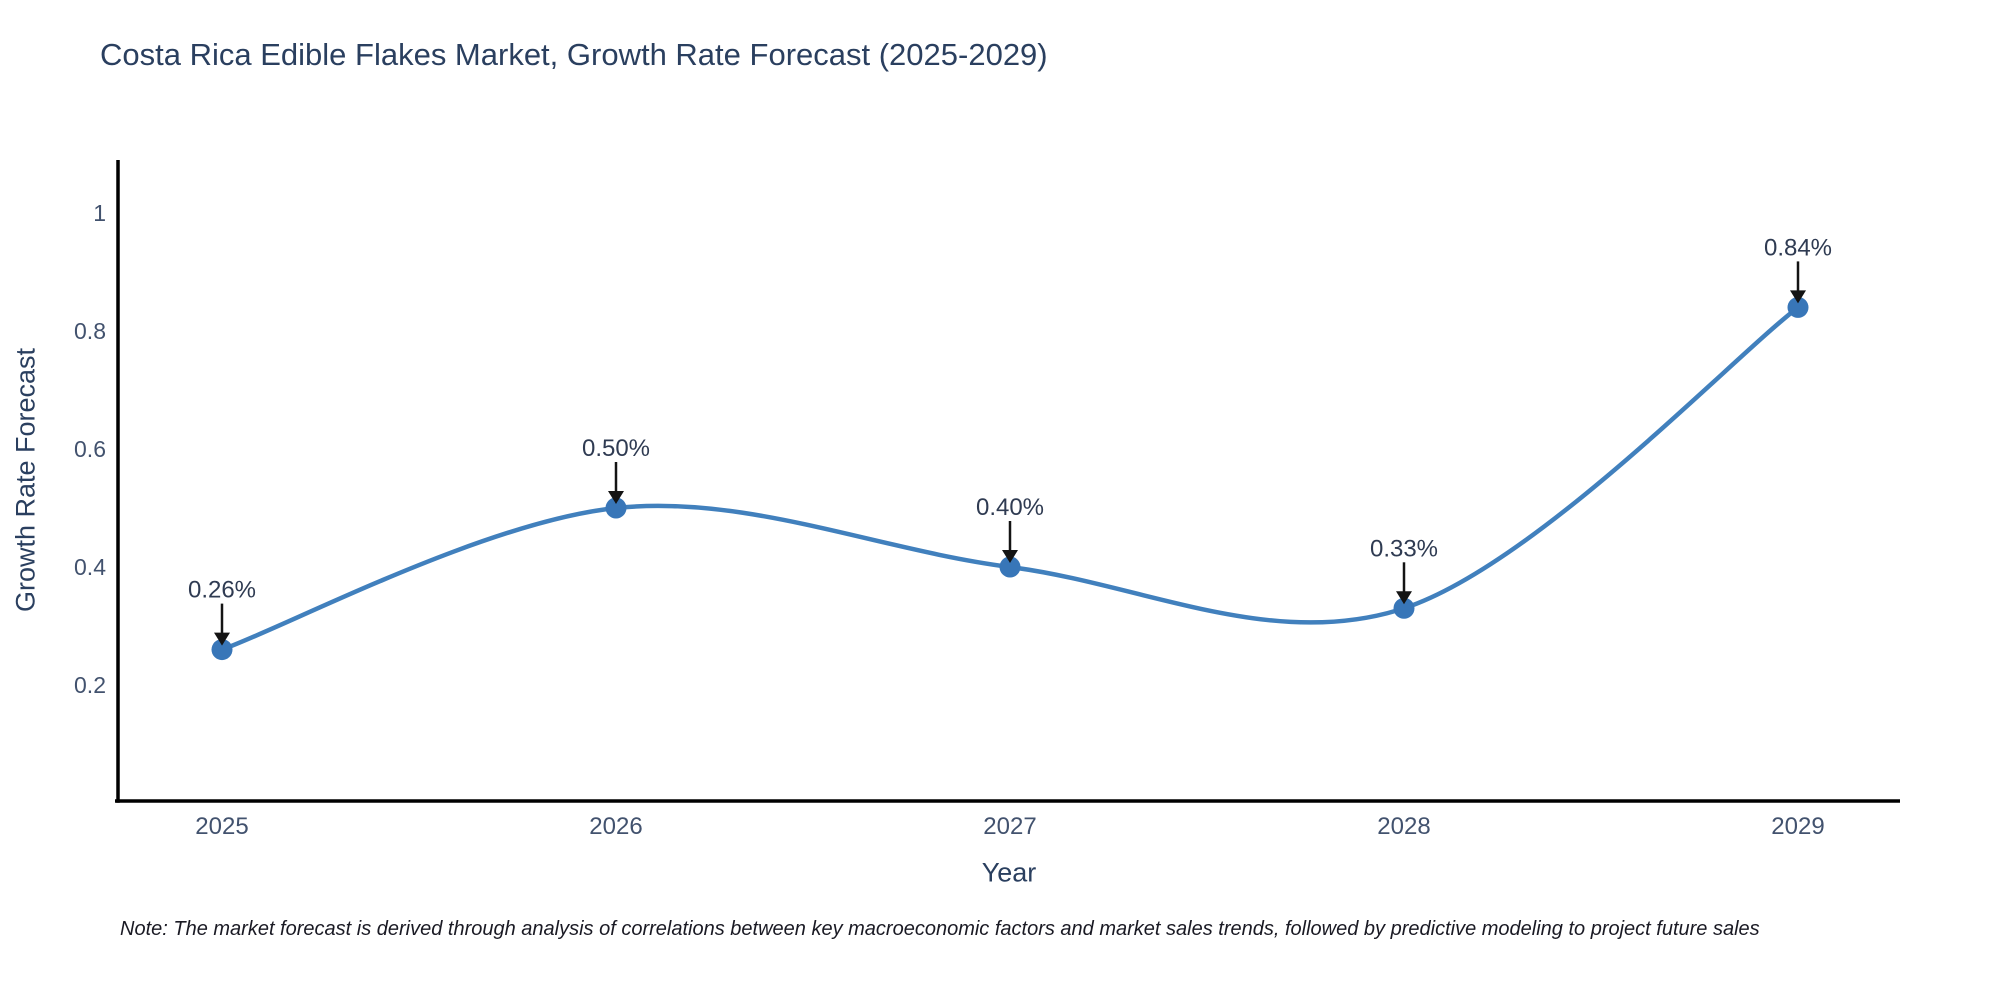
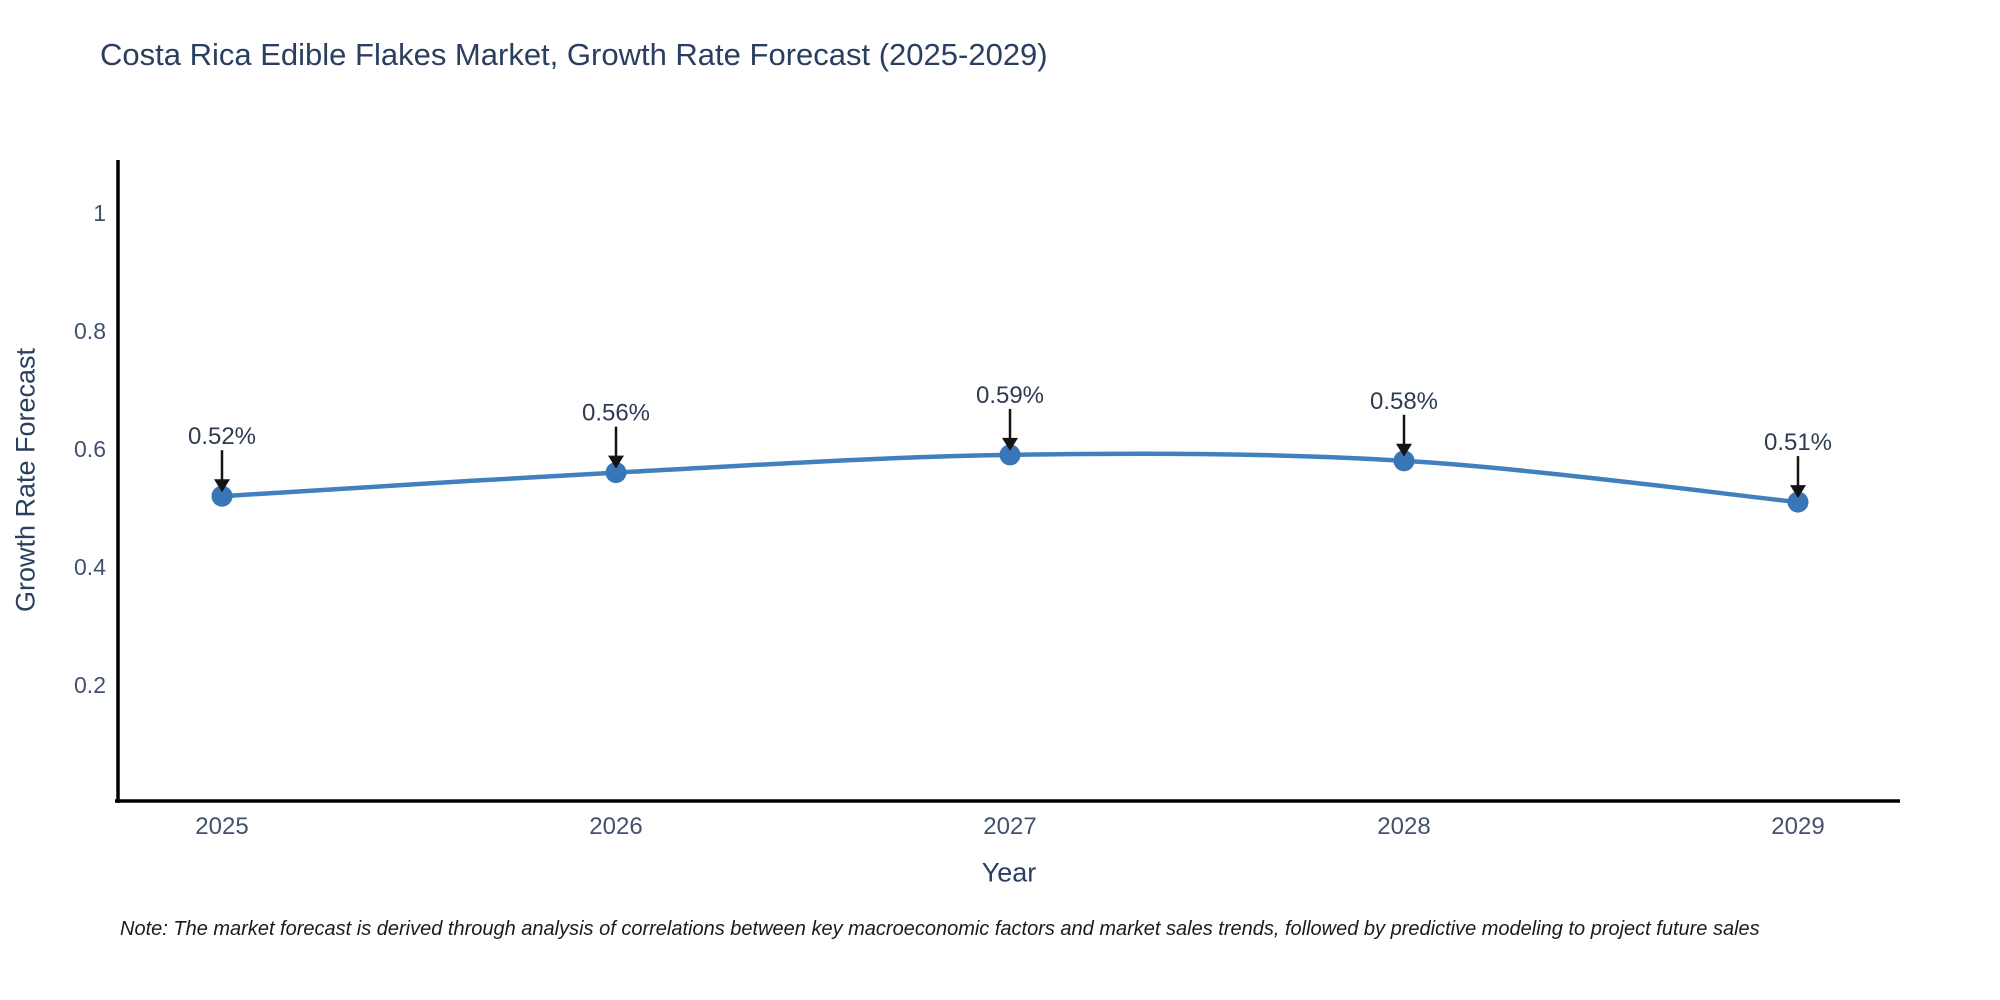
2025: 0.26% -> 0.52%
2026: 0.50% -> 0.56%
2027: 0.40% -> 0.59%
2028: 0.33% -> 0.58%
2029: 0.84% -> 0.51%
